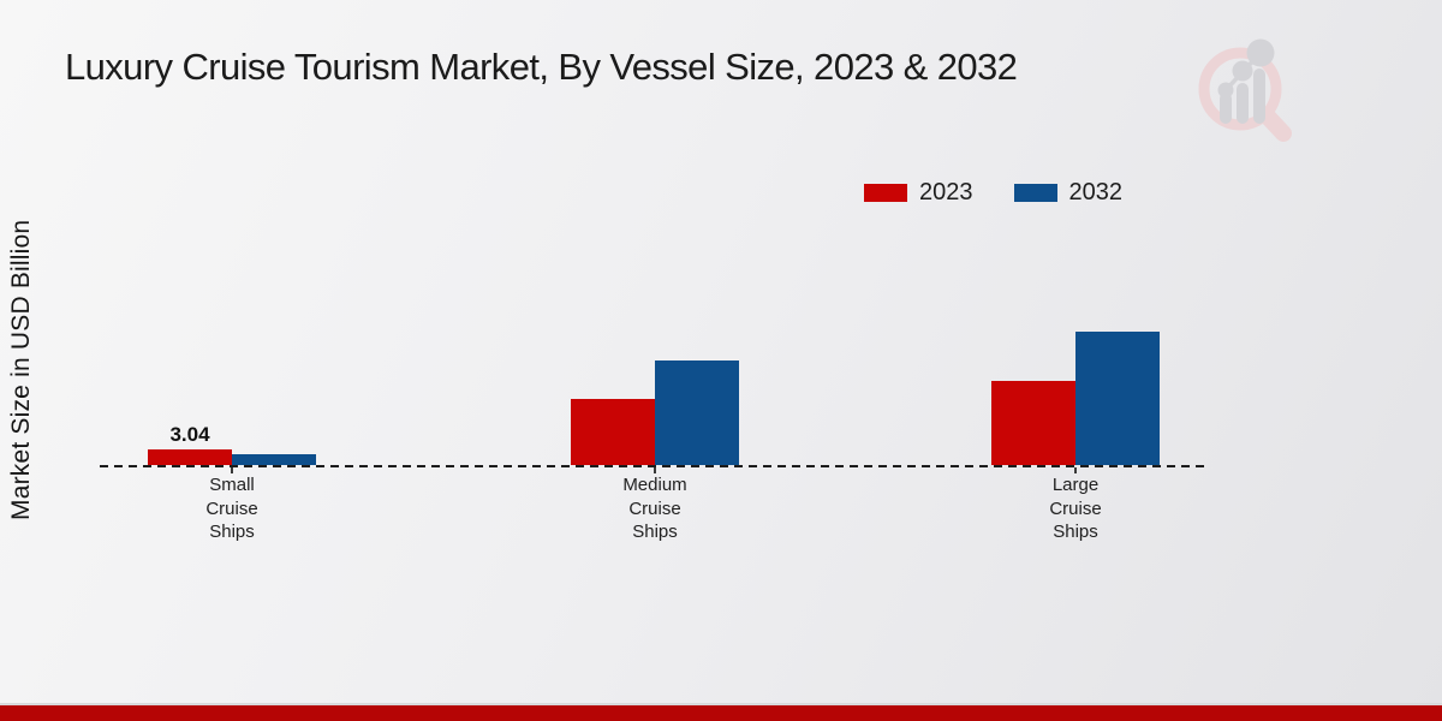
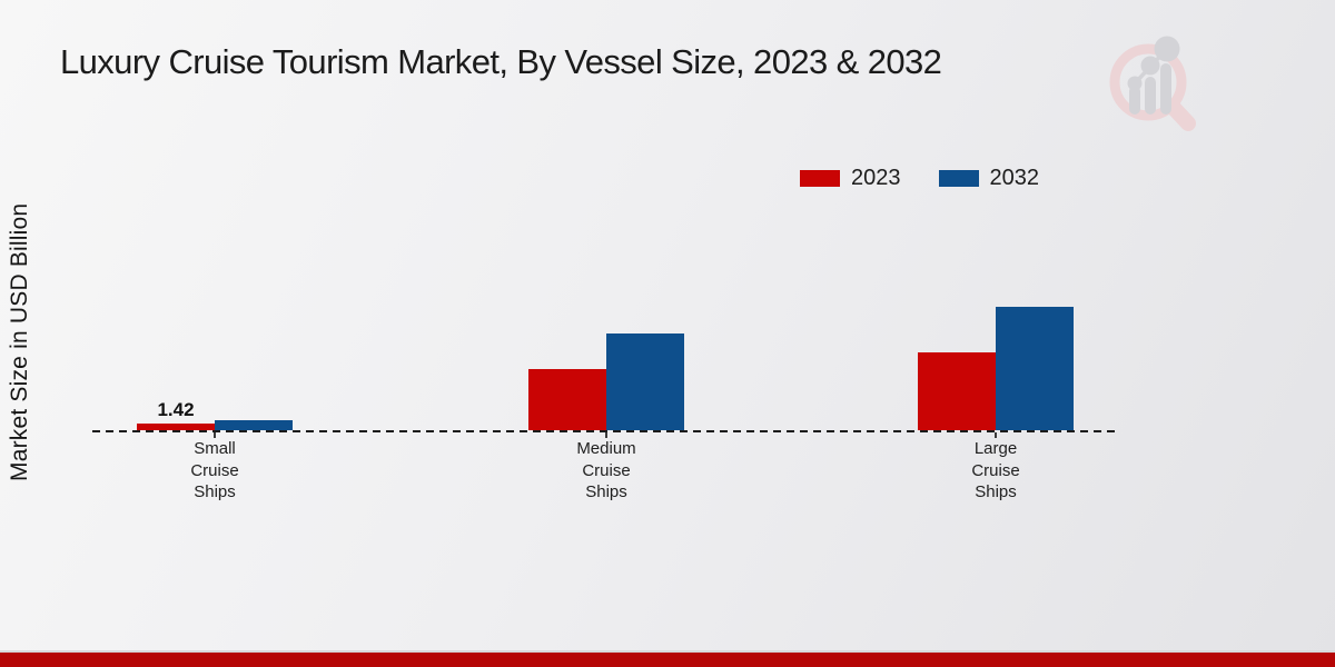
2023/Small Cruise Ships: 3.04 -> 1.42
